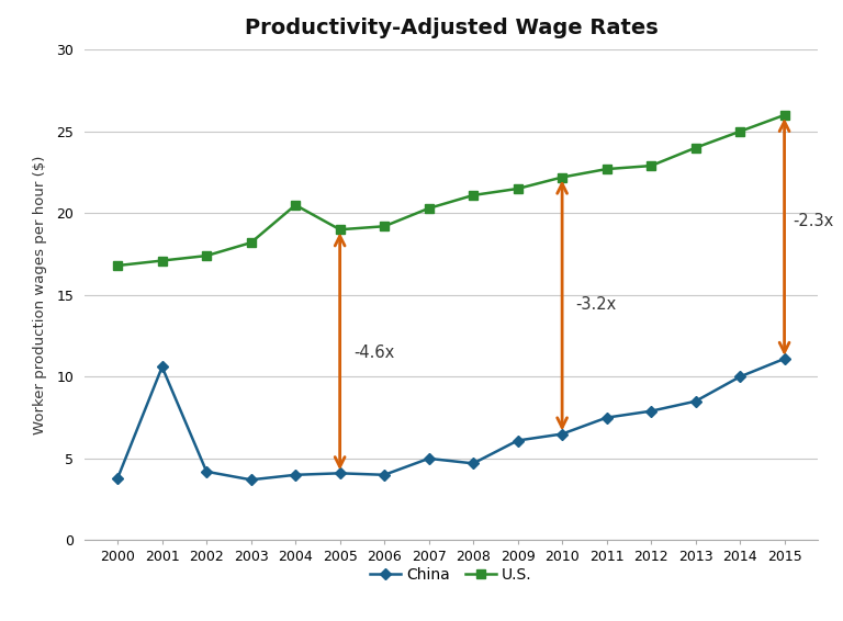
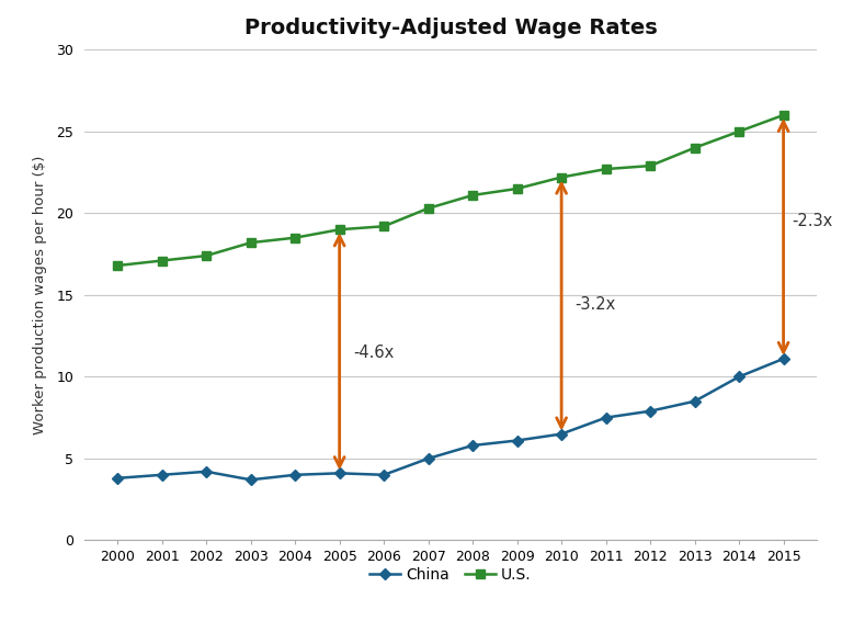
China/2001: 10.6 -> 4.0
U.S./2004: 20.5 -> 18.5
China/2008: 4.7 -> 5.8
